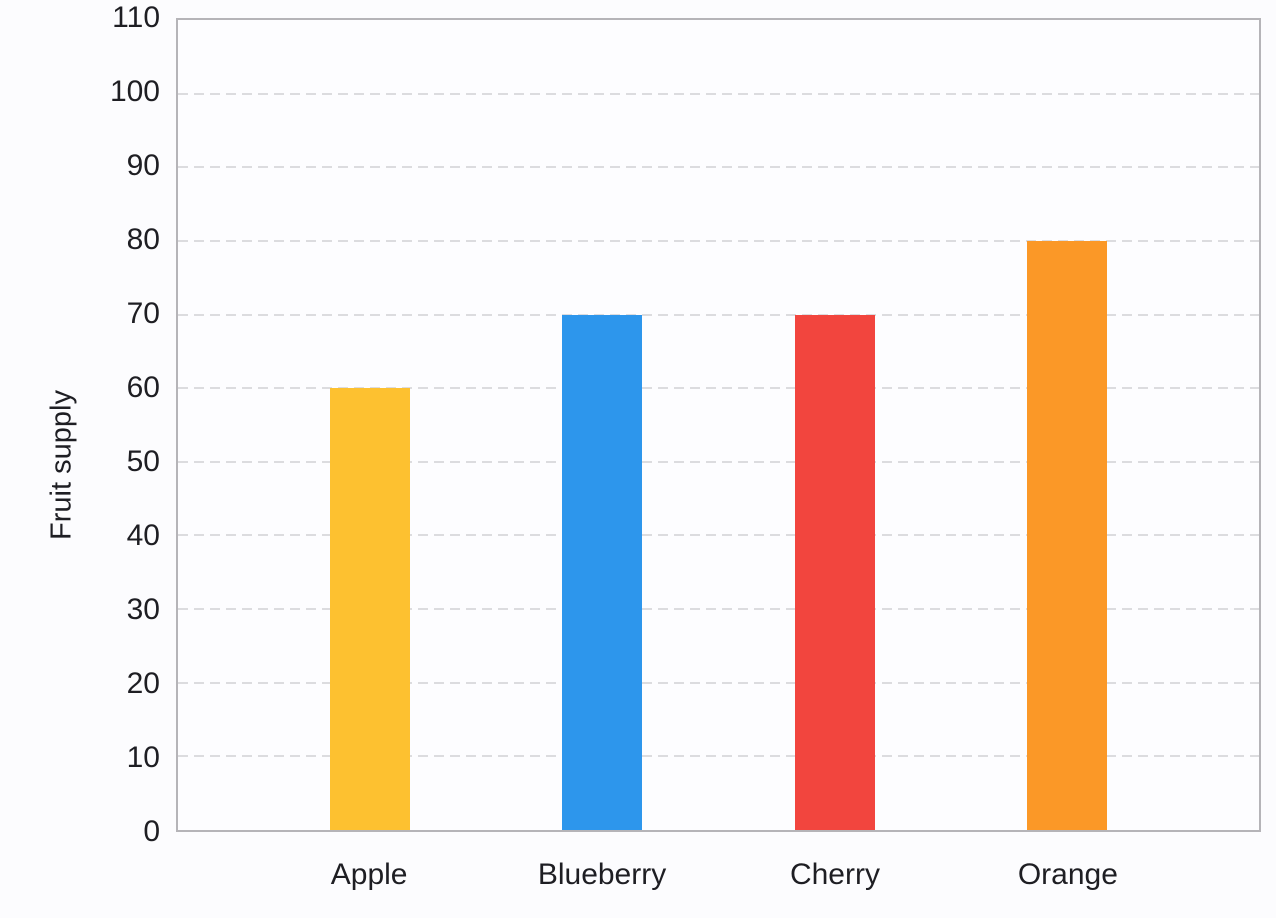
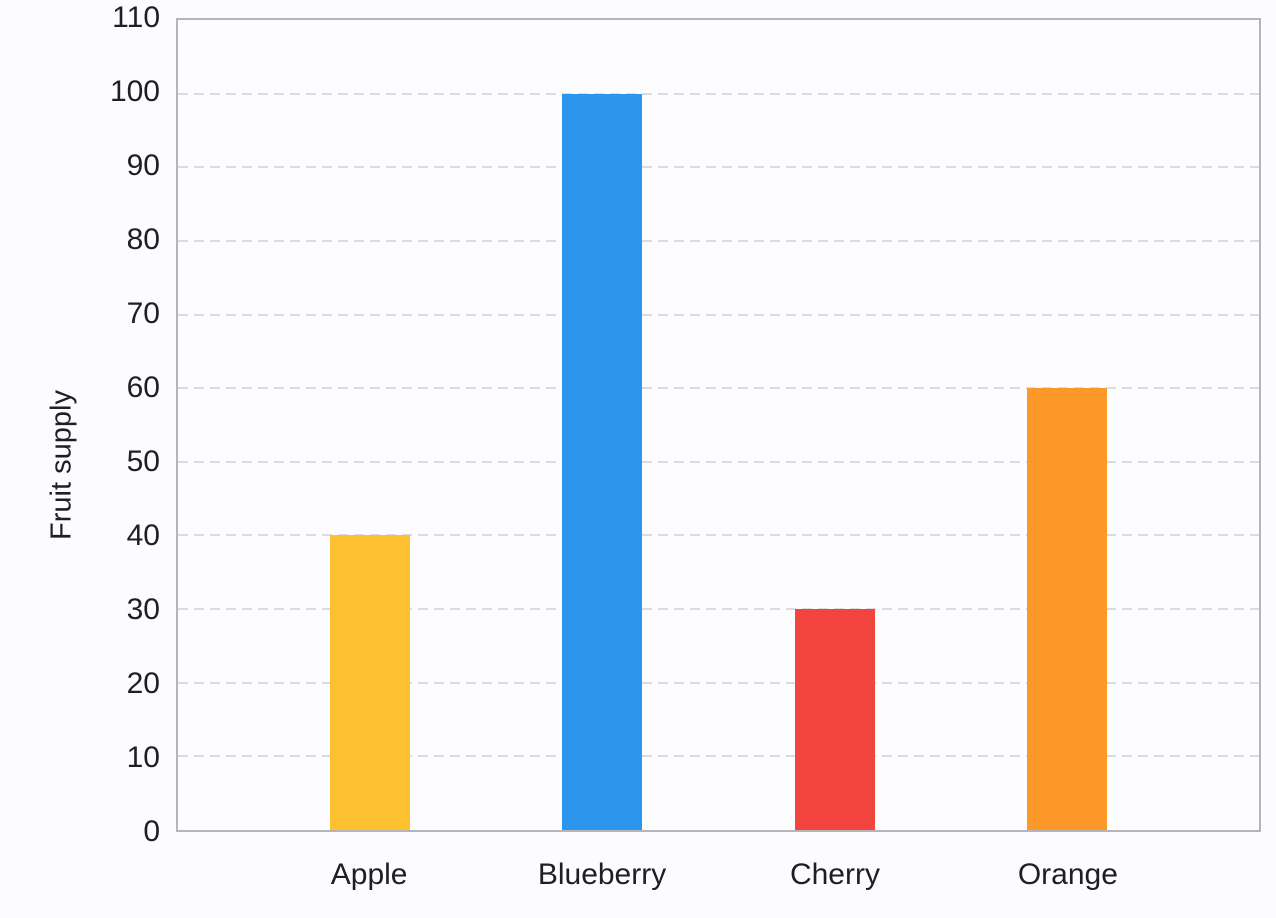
Apple: 60 -> 40
Blueberry: 70 -> 100
Cherry: 70 -> 30
Orange: 80 -> 60
